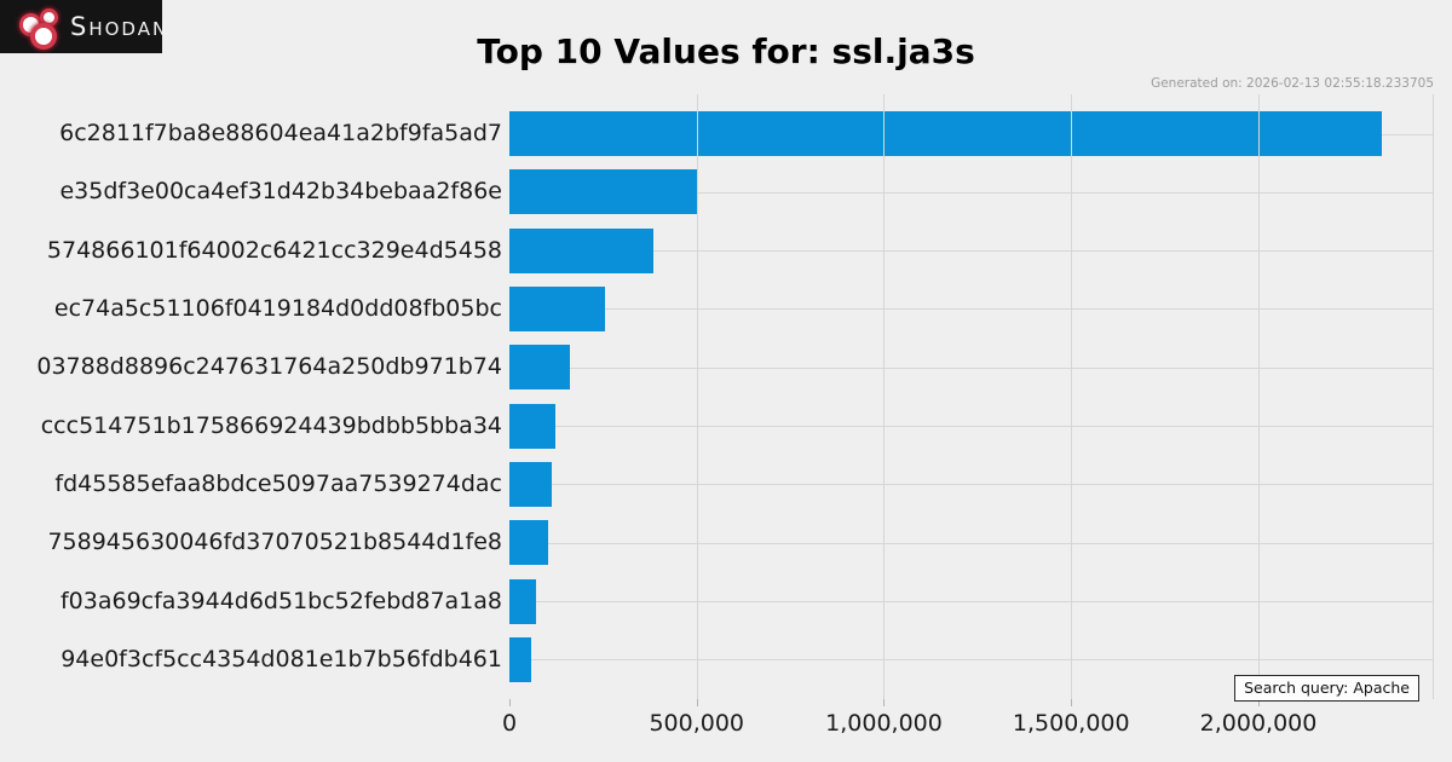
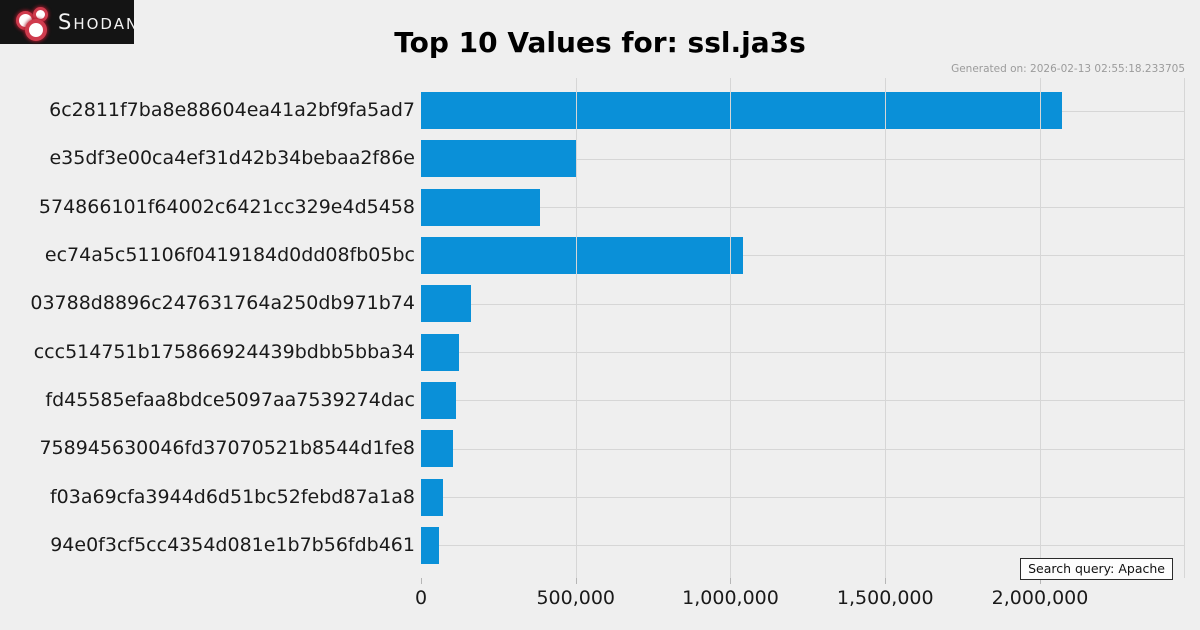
6c2811f7ba8e88604ea41a2bf9fa5ad7: 2330000 -> 2070000
ec74a5c51106f0419184d0dd08fb05bc: 260000 -> 1040000
